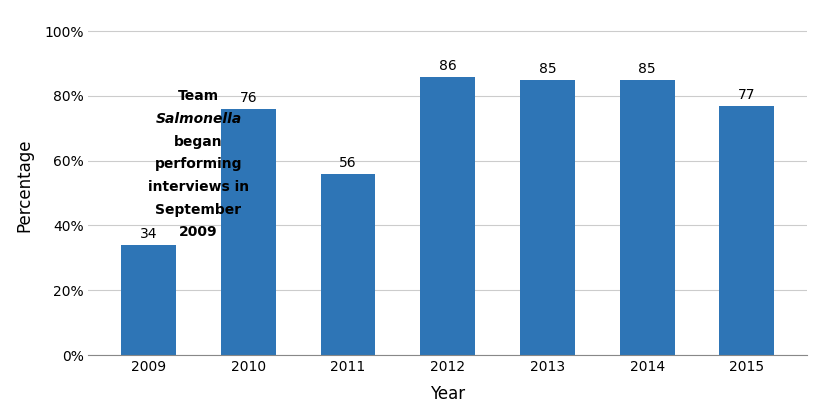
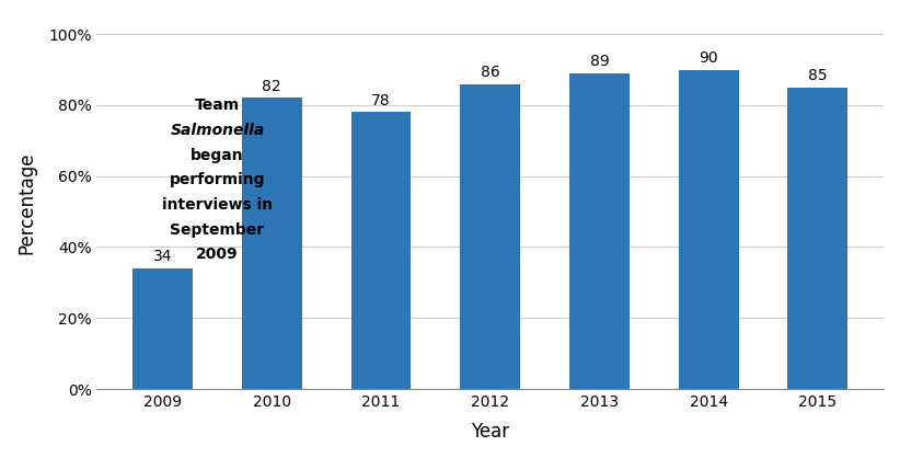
2010: 76 -> 82
2011: 56 -> 78
2013: 85 -> 89
2014: 85 -> 90
2015: 77 -> 85
